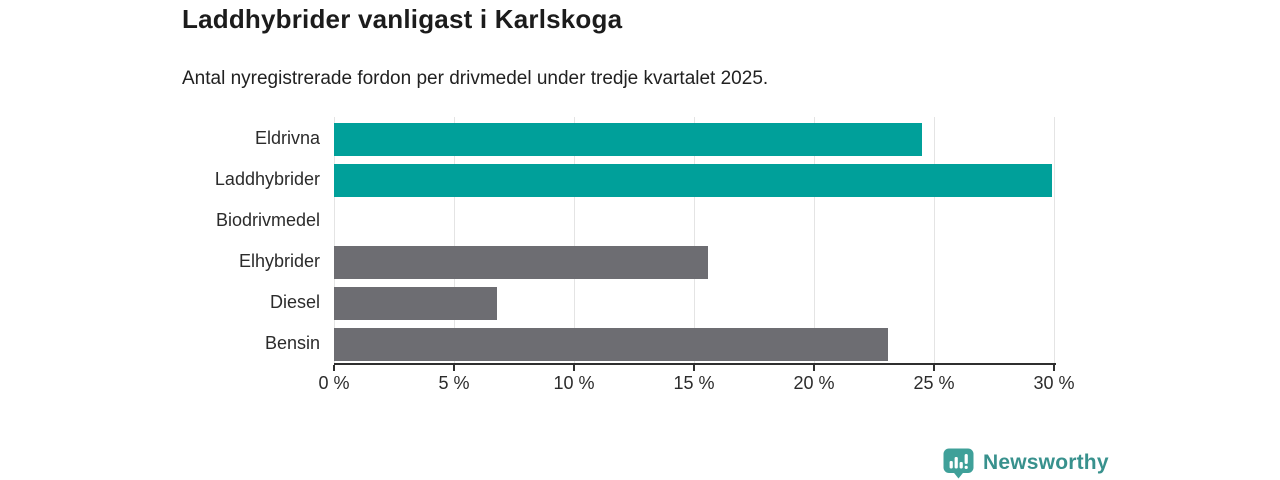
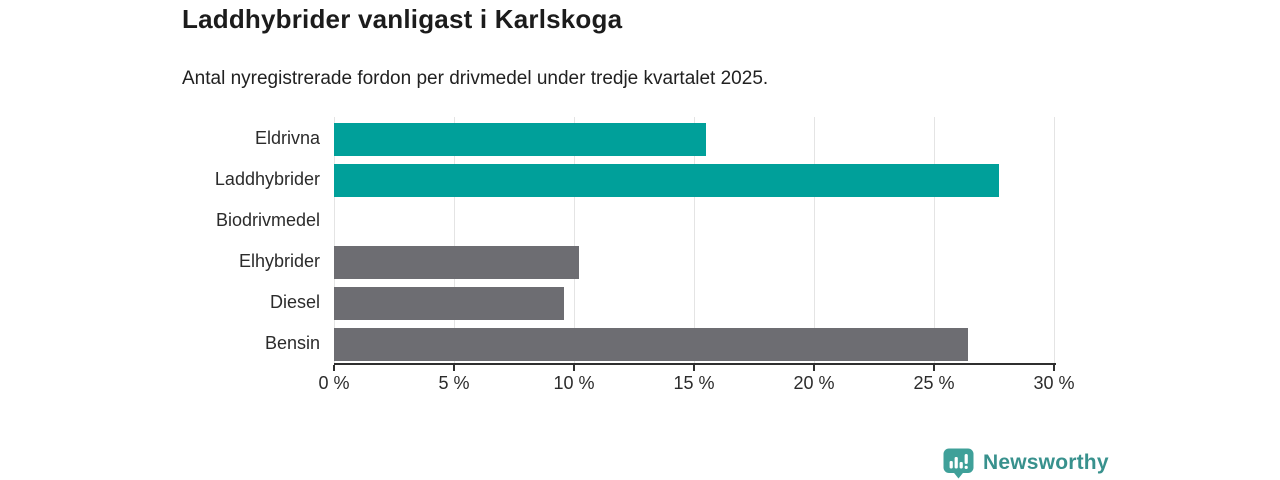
Eldrivna: 24.5% -> 15.5%
Laddhybrider: 29.9% -> 27.7%
Elhybrider: 15.6% -> 10.2%
Diesel: 6.8% -> 9.6%
Bensin: 23.1% -> 26.4%
